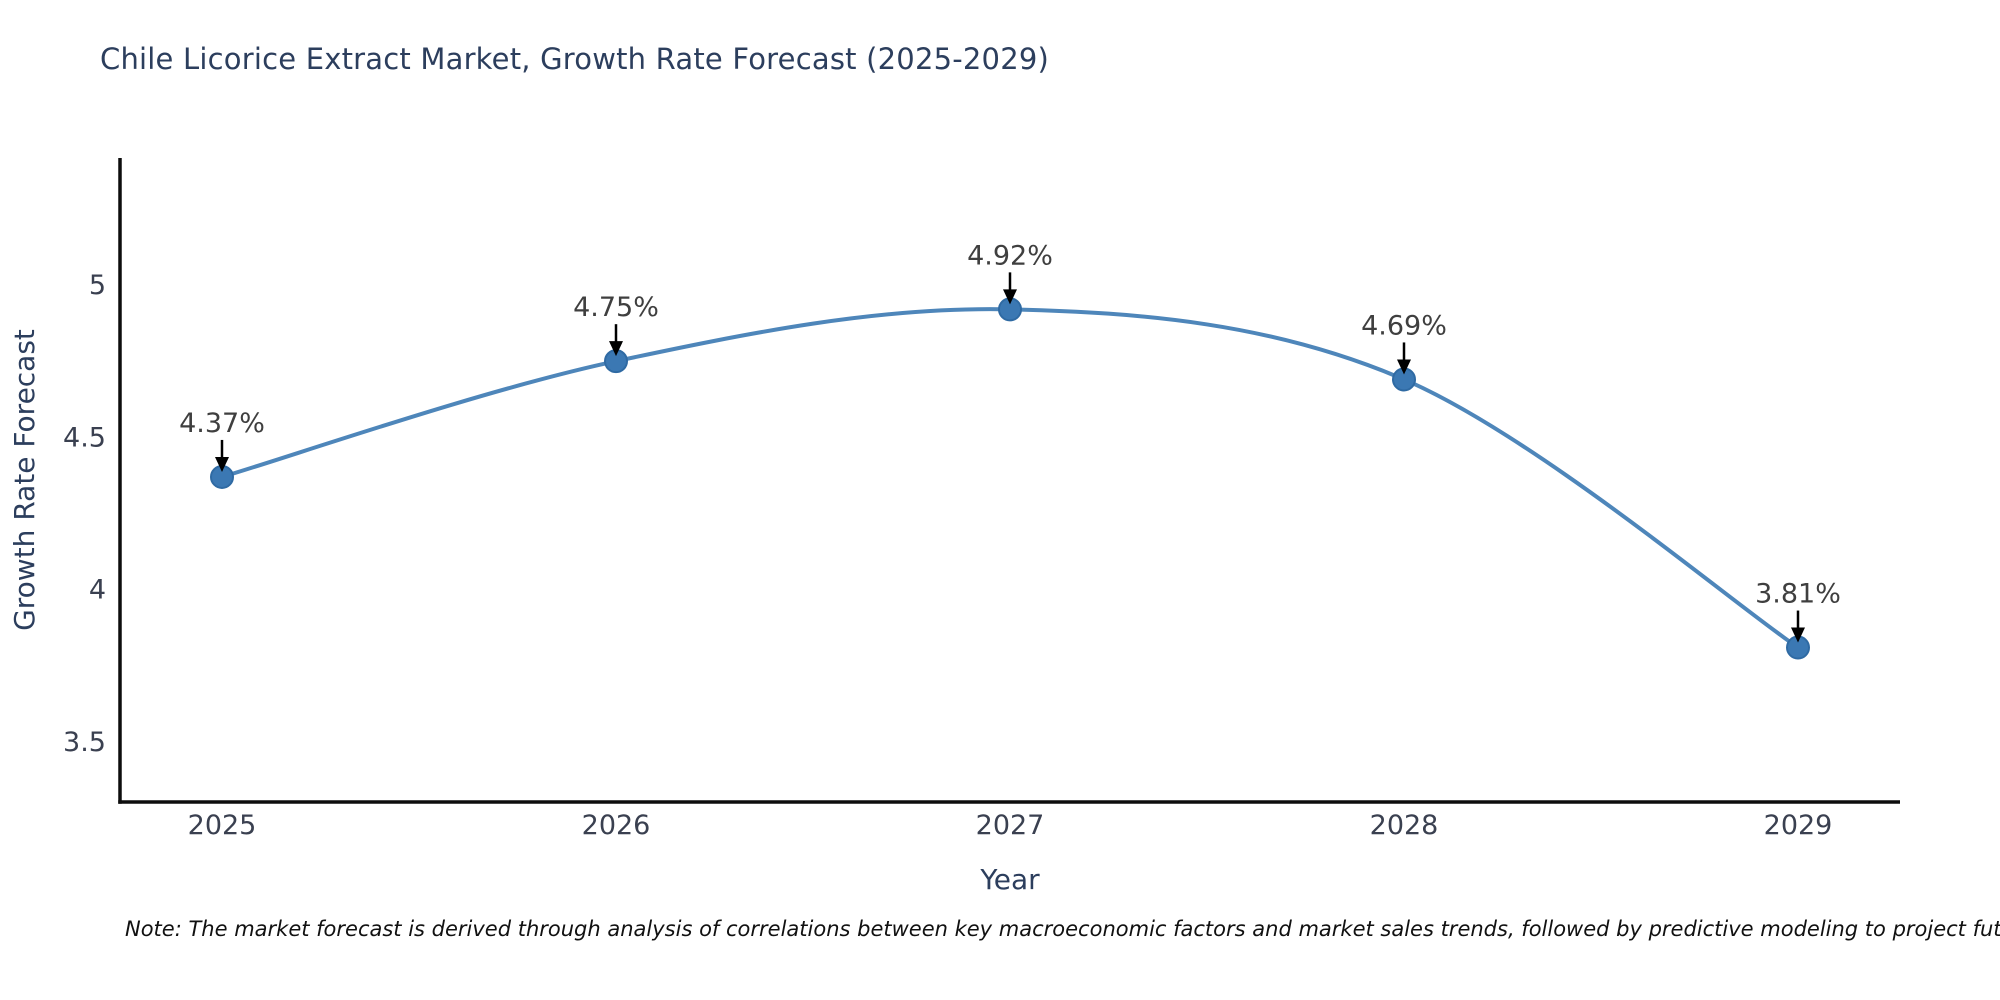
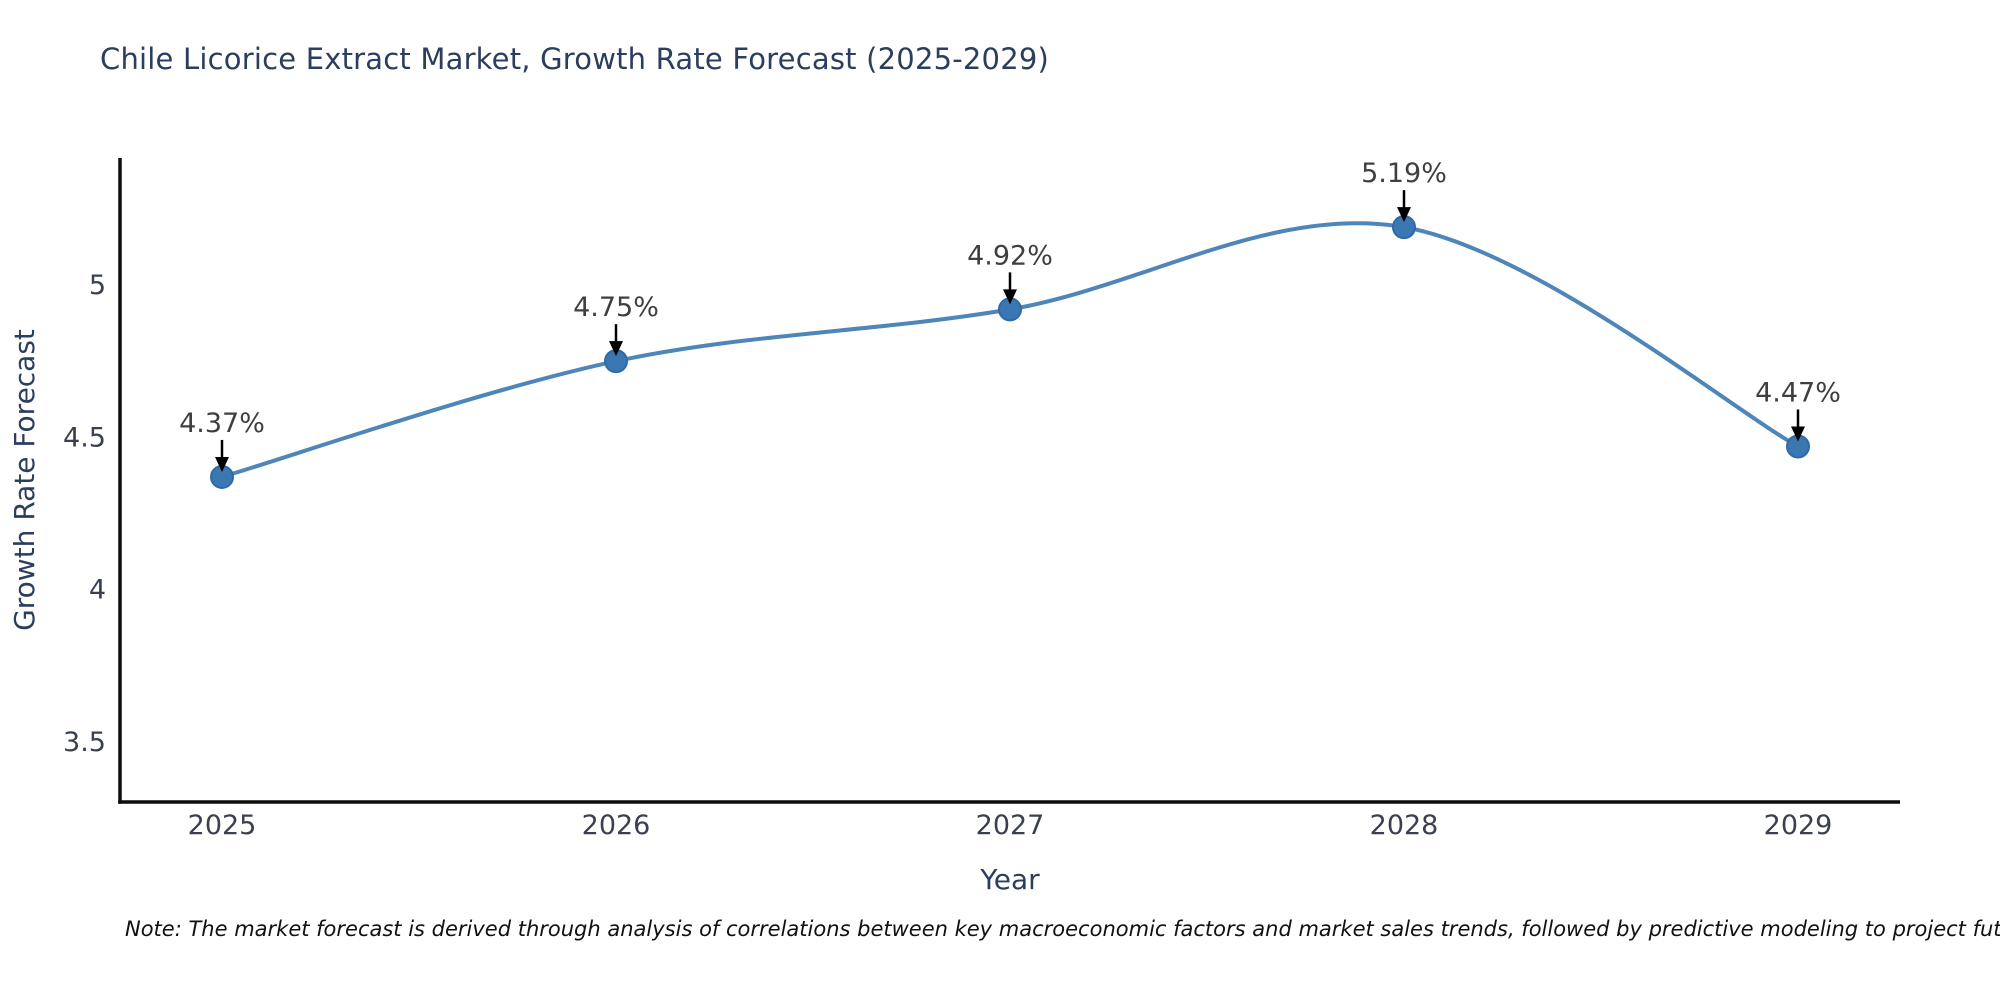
2028: 4.69% -> 5.19%
2029: 3.81% -> 4.47%
